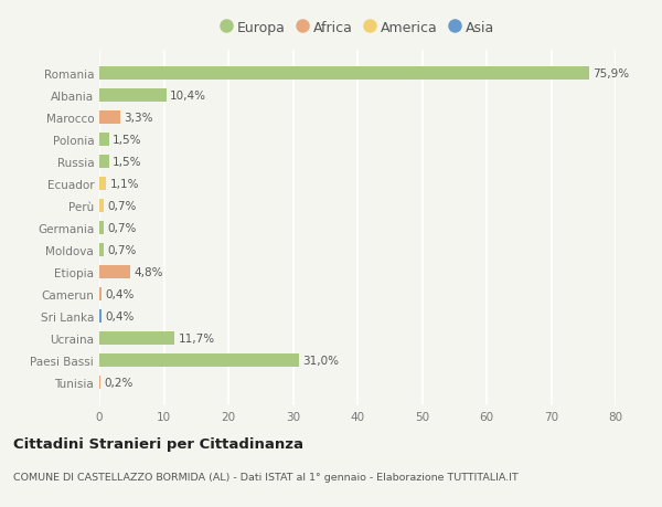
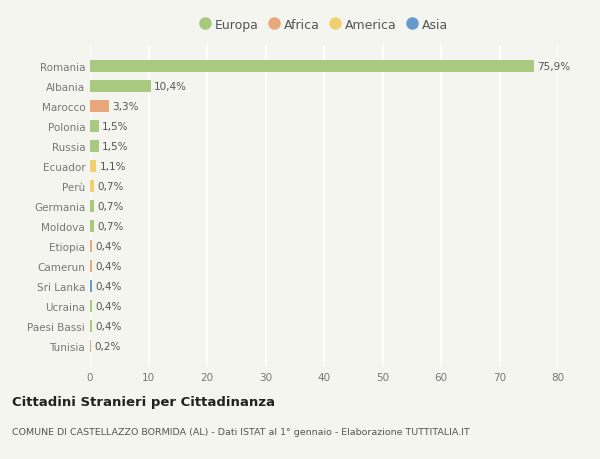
Etiopia: 4,8% -> 0,4%
Ucraina: 11,7% -> 0,4%
Paesi Bassi: 31,0% -> 0,4%
